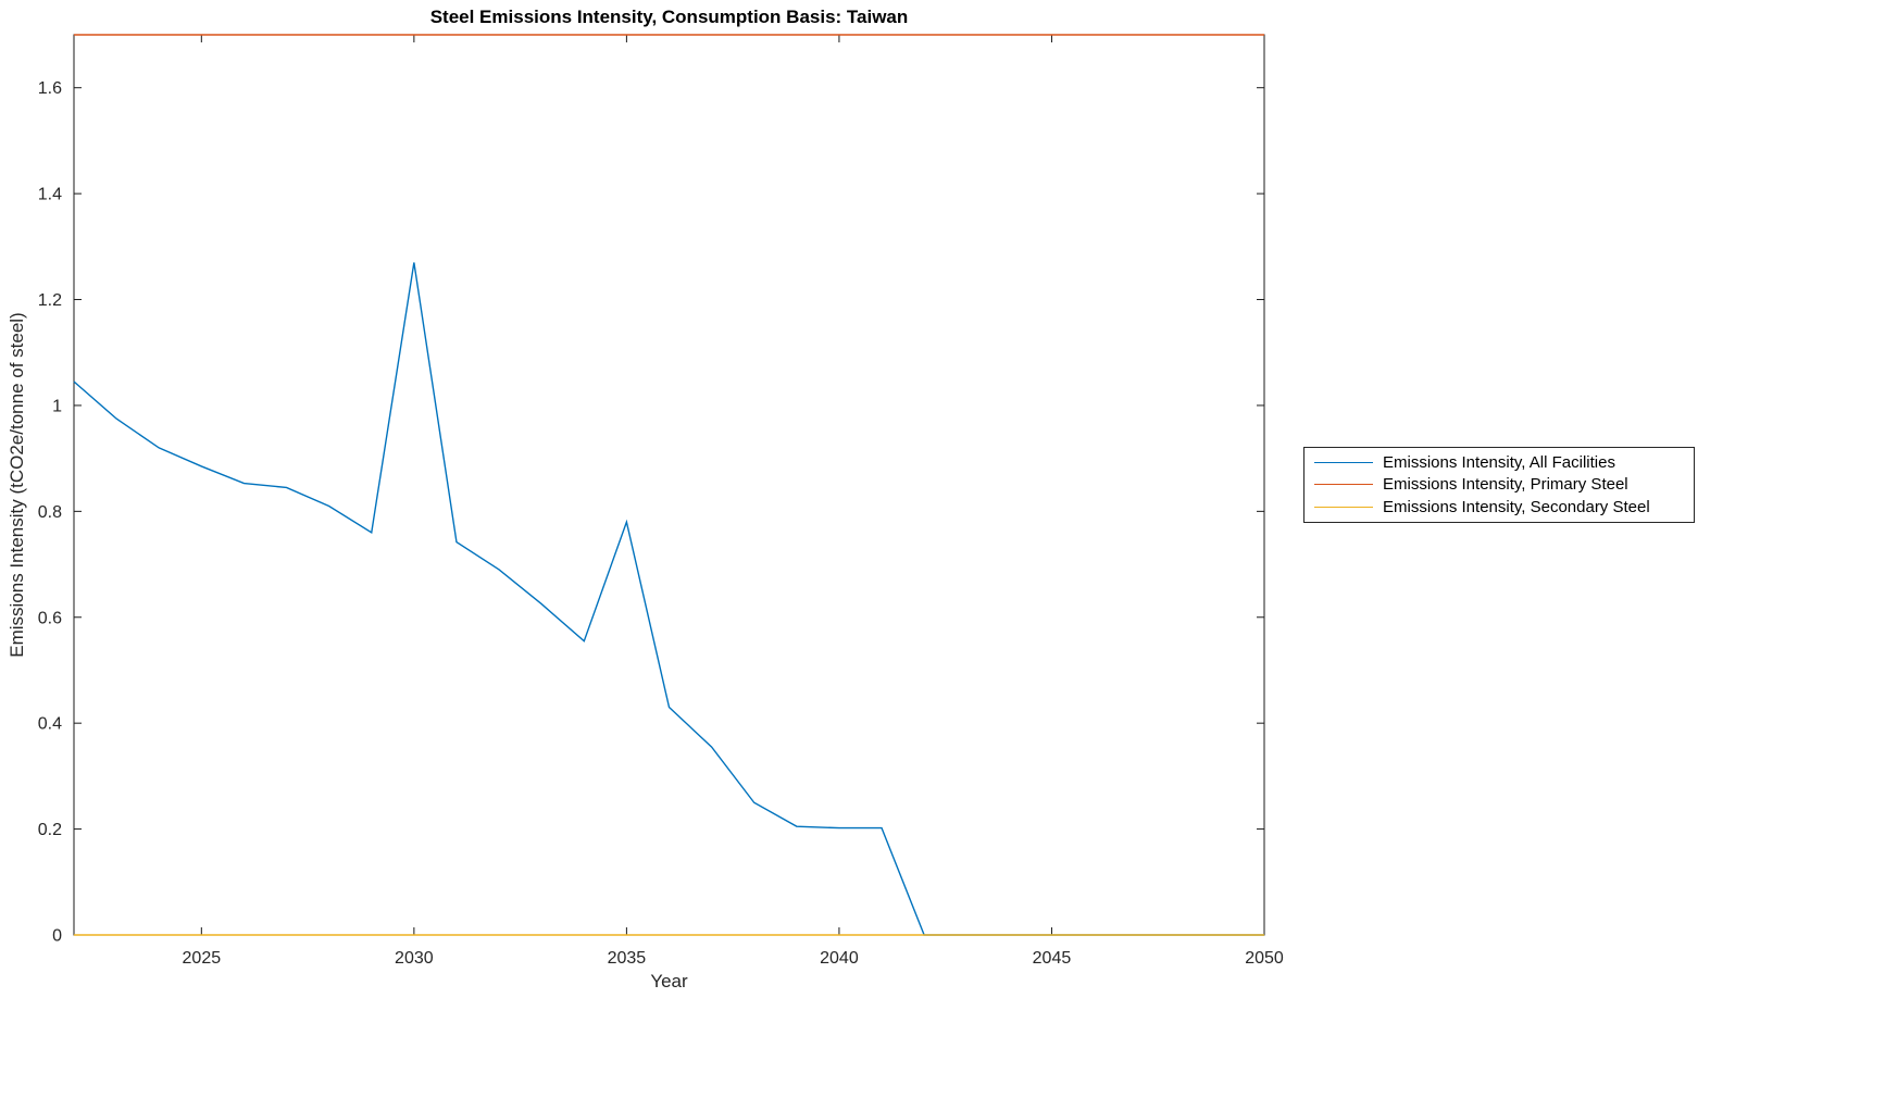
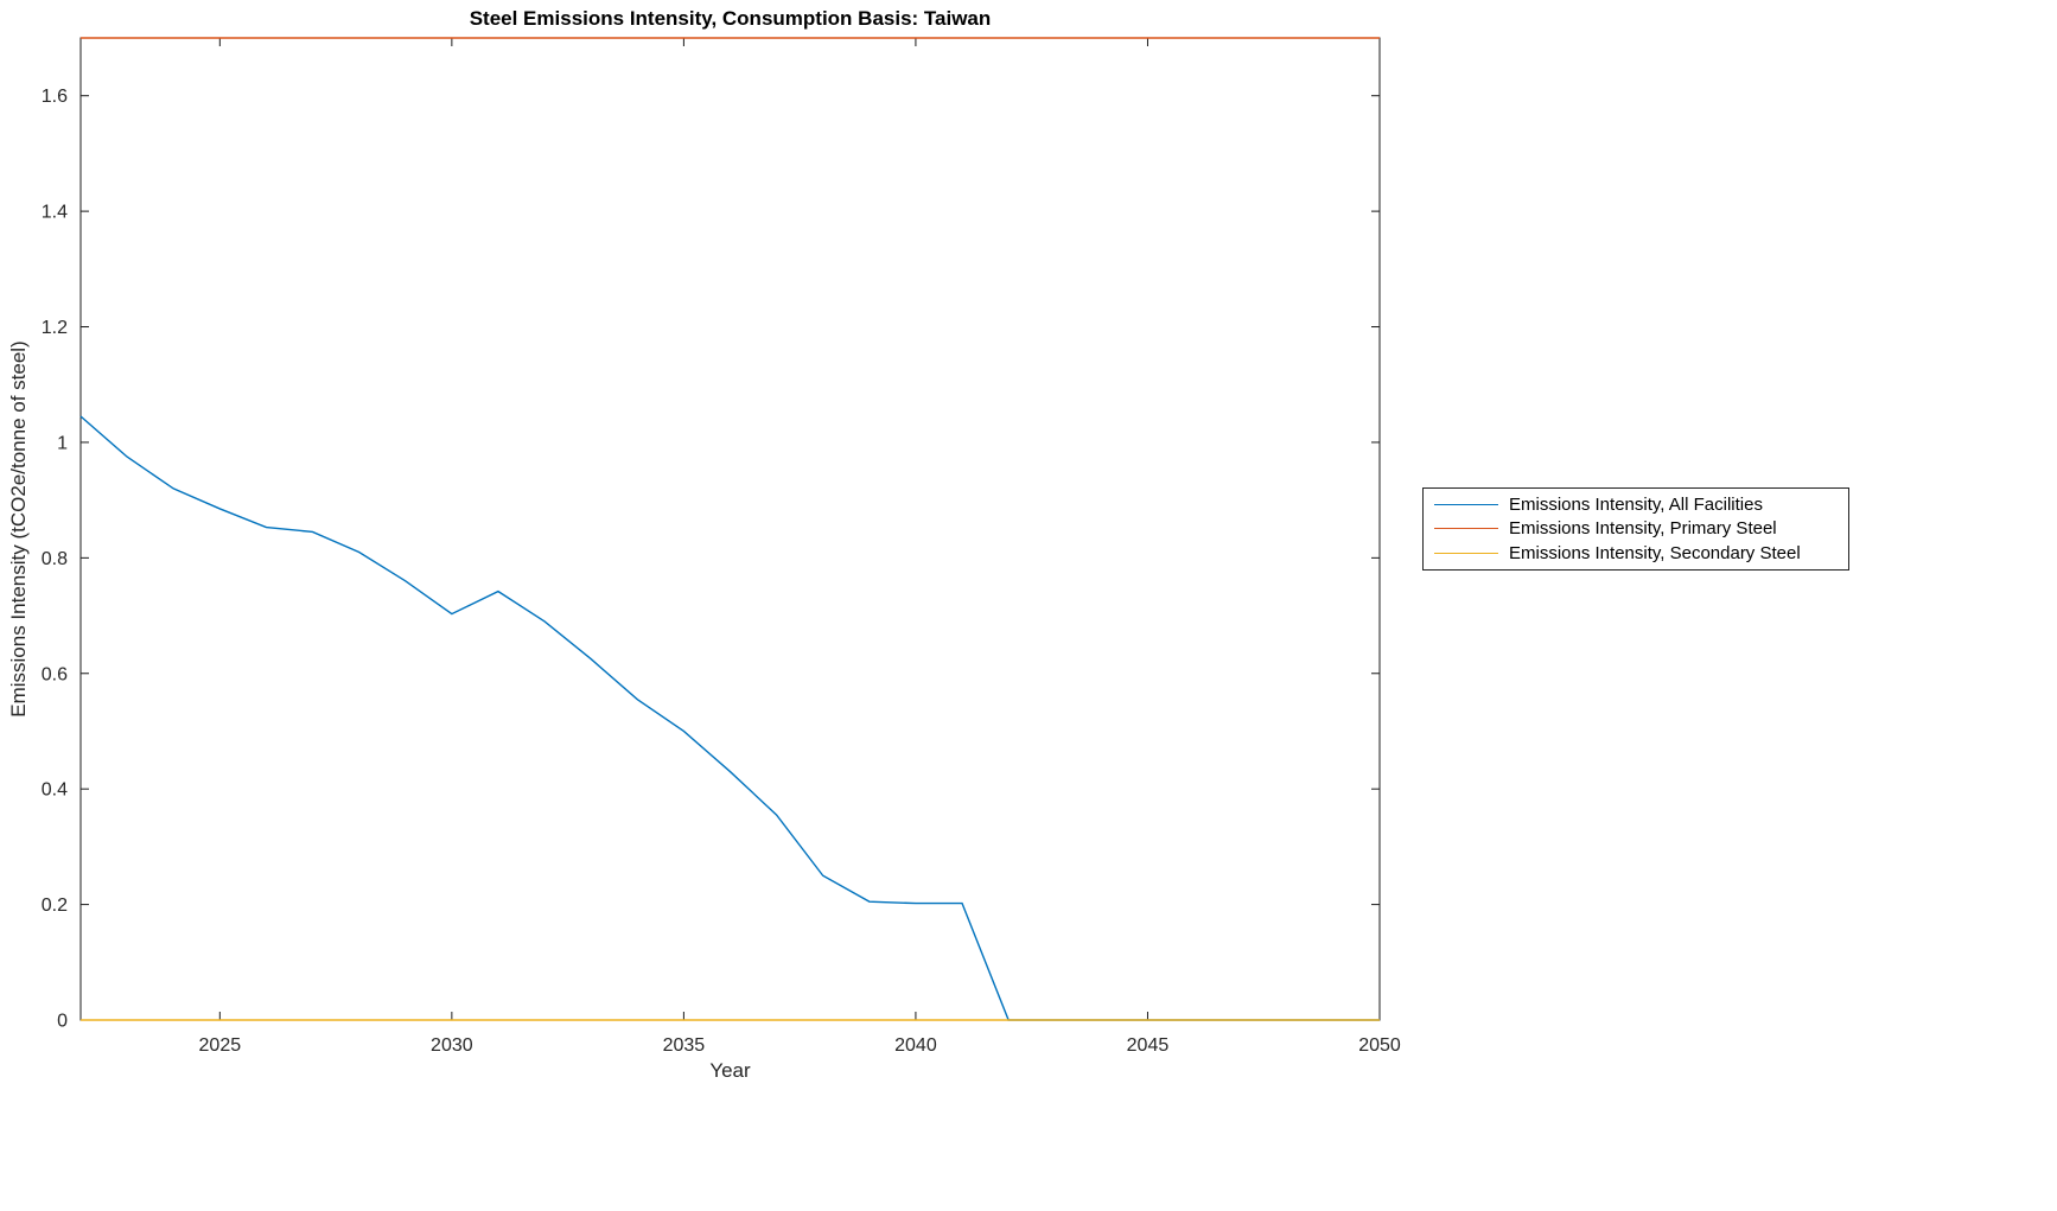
Emissions Intensity, All Facilities/2030: 1.27 -> 0.70
Emissions Intensity, All Facilities/2035: 0.78 -> 0.50
